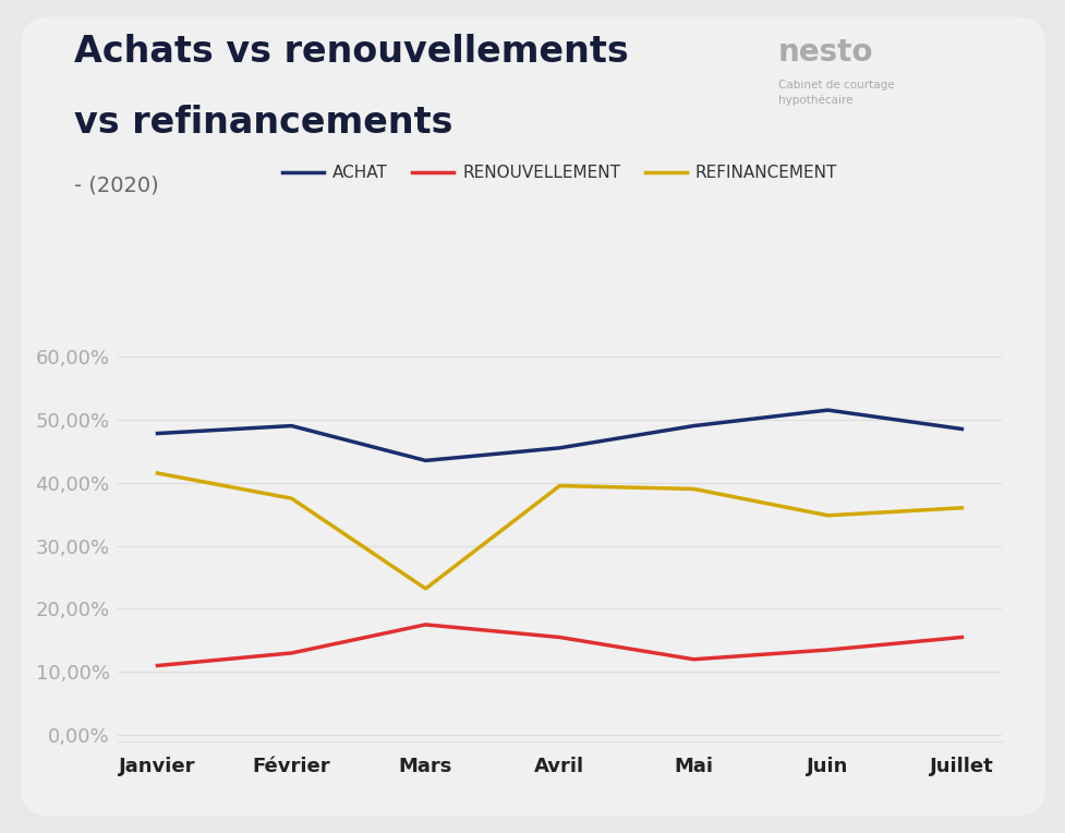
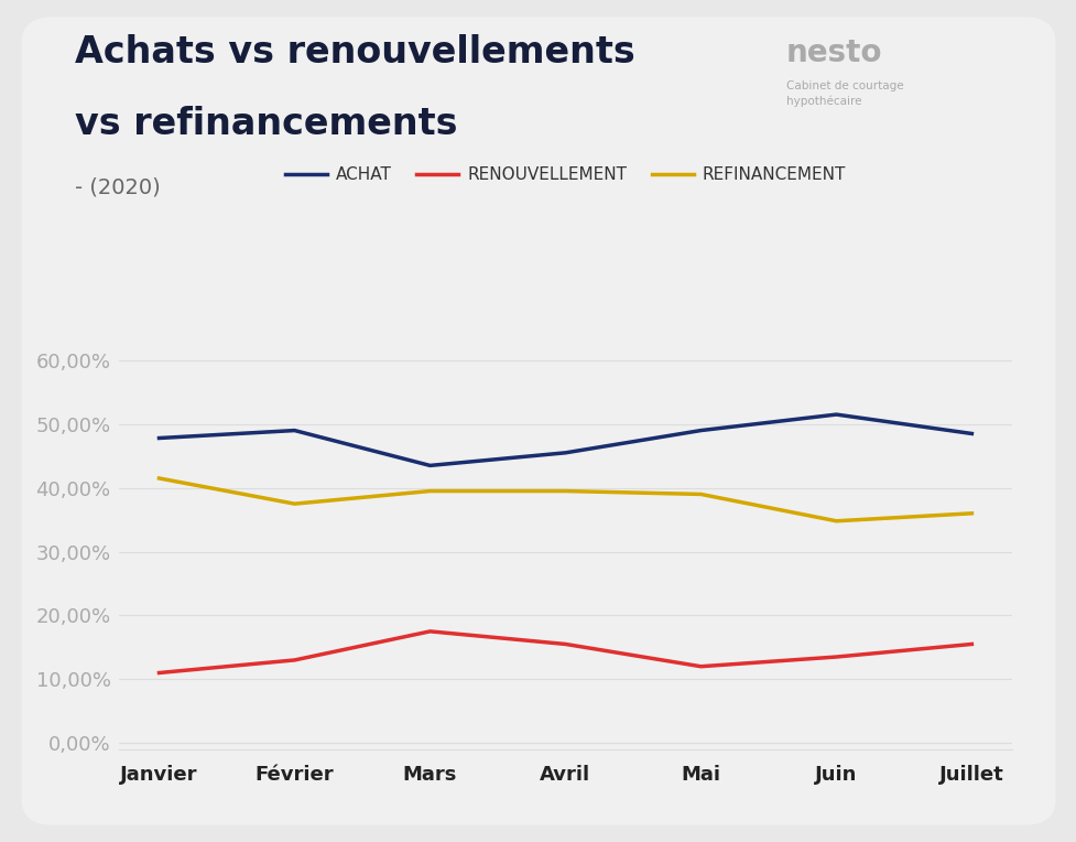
REFINANCEMENT/Mars: 23,2% -> 39,5%
